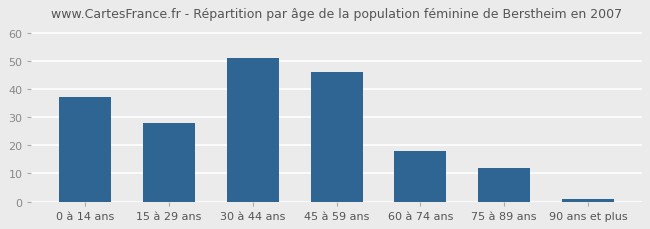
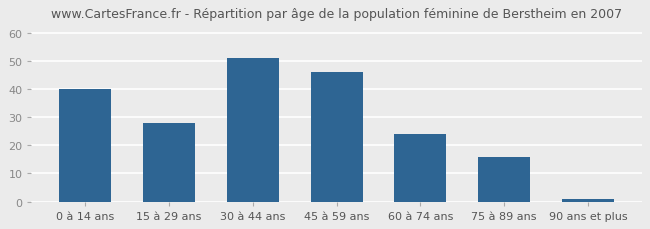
0 à 14 ans: 37 -> 40
60 à 74 ans: 18 -> 24
75 à 89 ans: 12 -> 16
